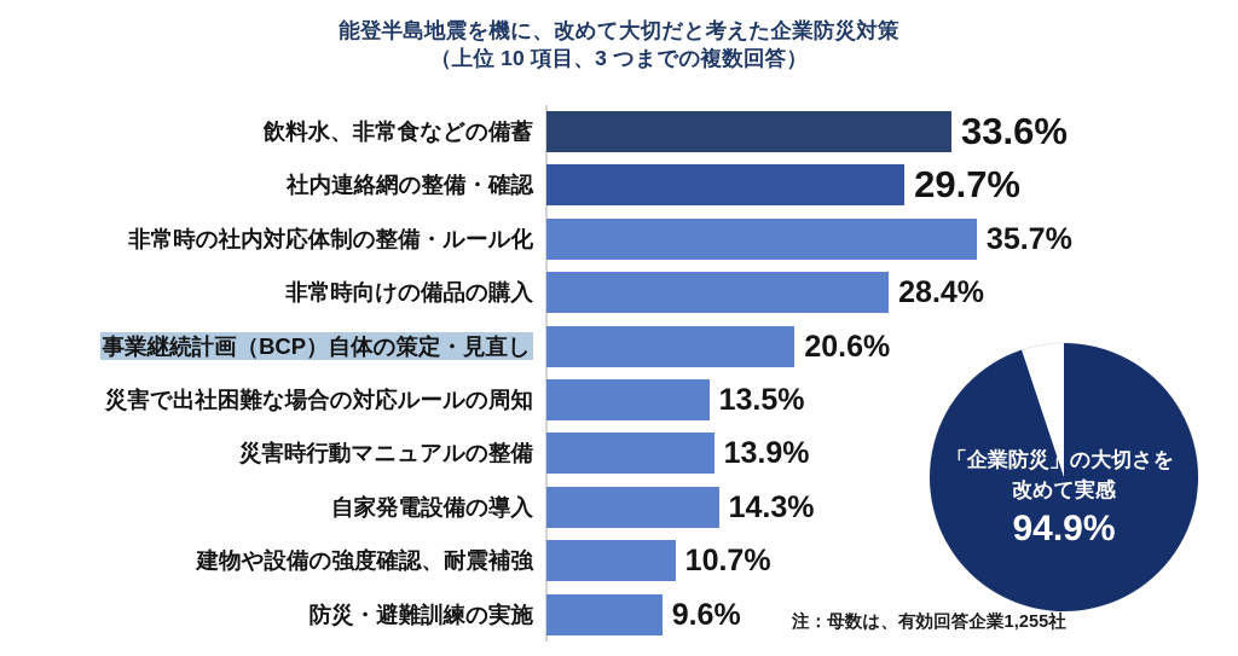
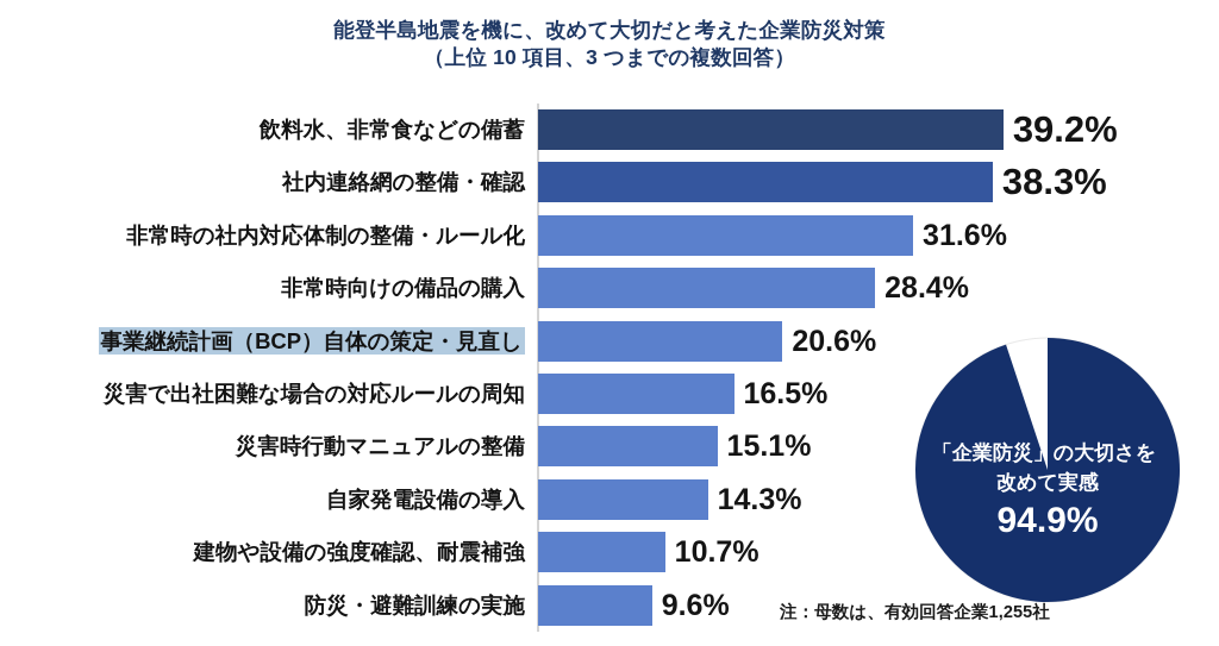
飲料水、非常食などの備蓄: 33.6% -> 39.2%
社内連絡網の整備・確認: 29.7% -> 38.3%
非常時の社内対応体制の整備・ルール化: 35.7% -> 31.6%
災害で出社困難な場合の対応ルールの周知: 13.5% -> 16.5%
災害時行動マニュアルの整備: 13.9% -> 15.1%
